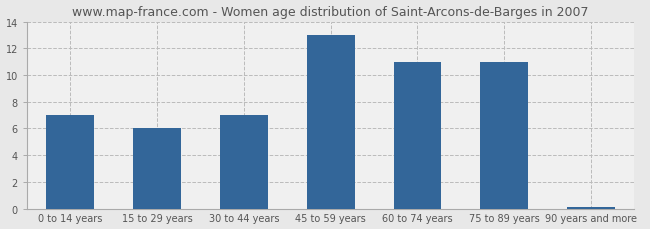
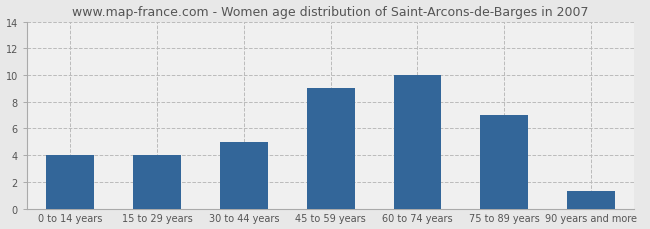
0 to 14 years: 7.0 -> 4.0
15 to 29 years: 6.0 -> 4.0
30 to 44 years: 7.0 -> 5.0
45 to 59 years: 13.0 -> 9.0
60 to 74 years: 11.0 -> 10.0
75 to 89 years: 11.0 -> 7.0
90 years and more: 0.1 -> 1.3
